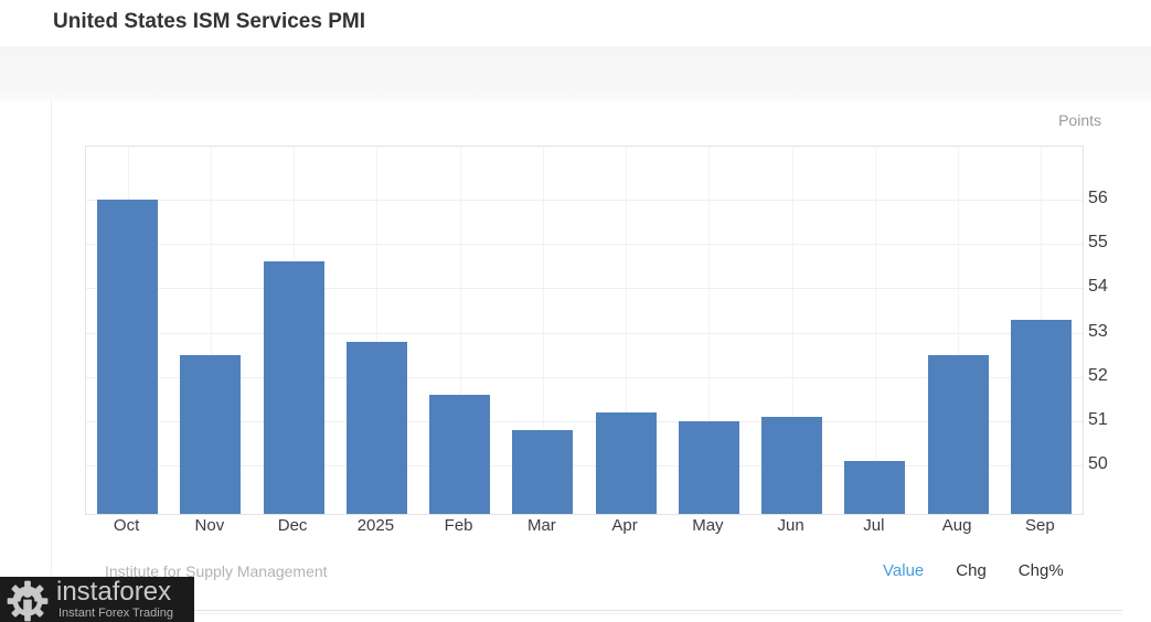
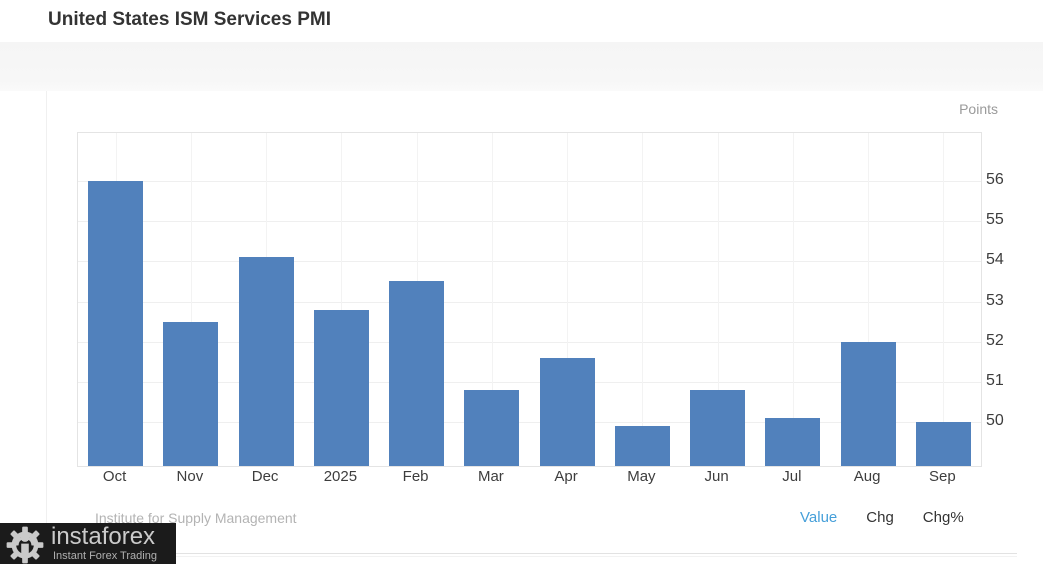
Dec: 54.6 -> 54.1
Feb: 51.6 -> 53.5
Apr: 51.2 -> 51.6
May: 51.0 -> 49.9
Jun: 51.1 -> 50.8
Aug: 52.5 -> 52.0
Sep: 53.3 -> 50.0
